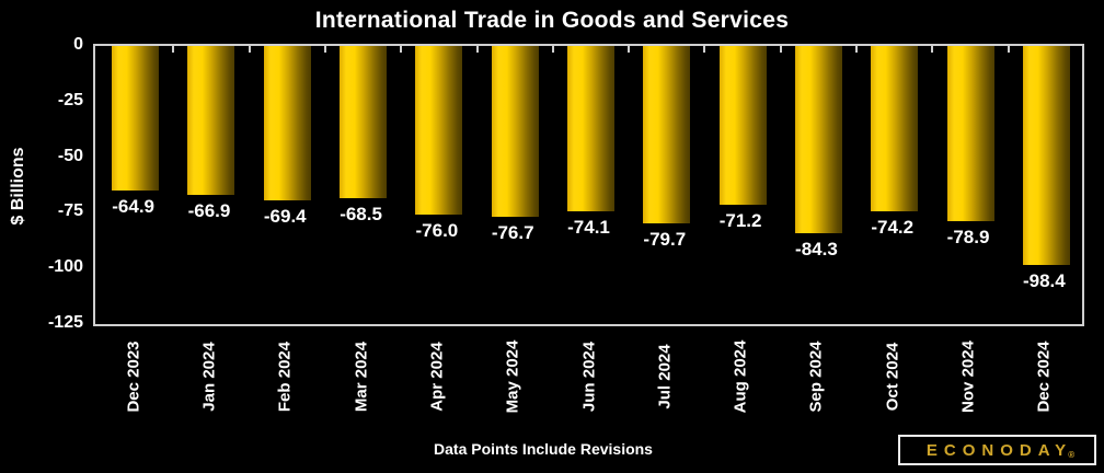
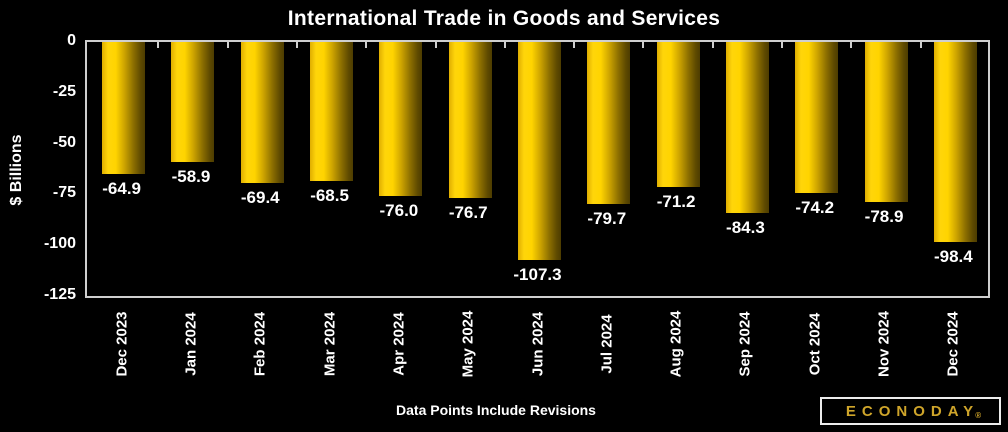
Jan 2024: -66.9 -> -58.9
Jun 2024: -74.1 -> -107.3
